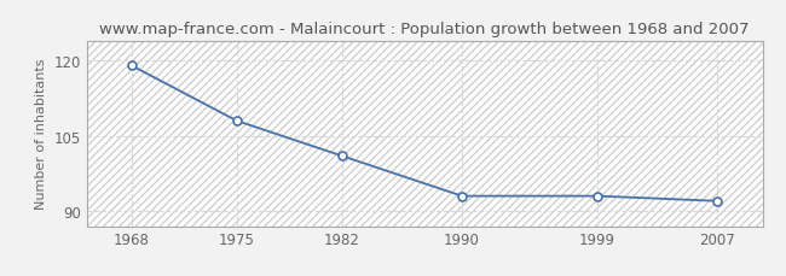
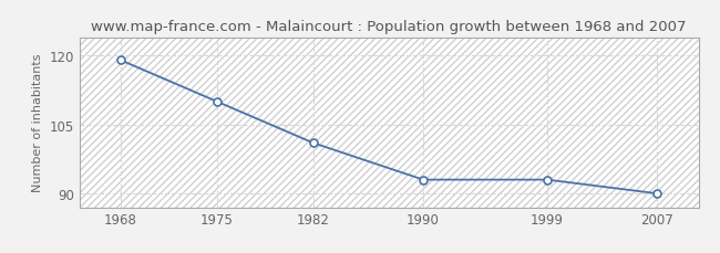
1975: 108 -> 110
2007: 92 -> 90
